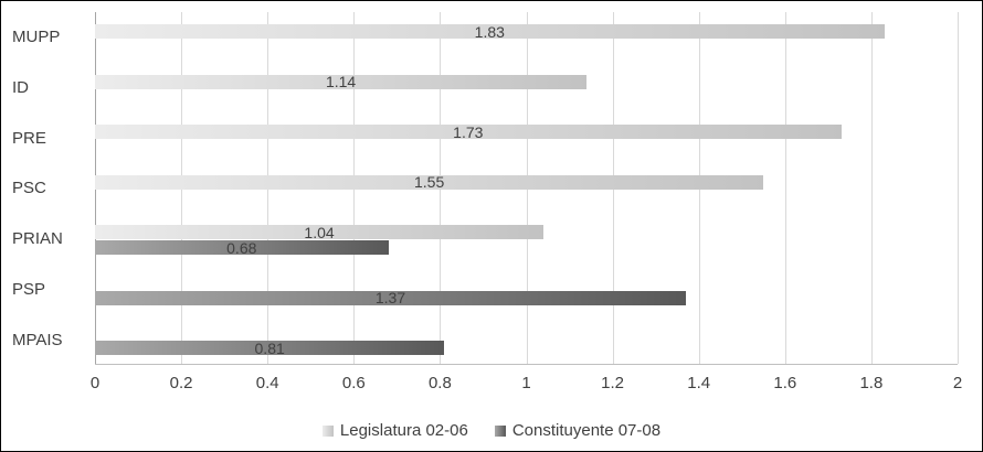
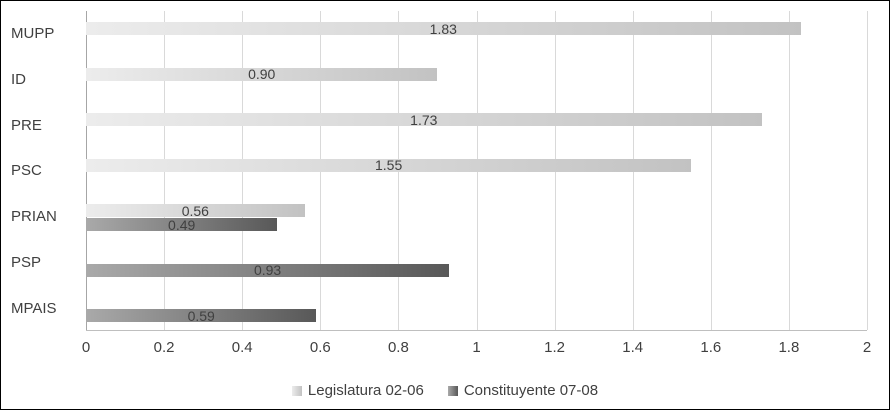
Legislatura 02-06/ID: 1.14 -> 0.90
Legislatura 02-06/PRIAN: 1.04 -> 0.56
Constituyente 07-08/PRIAN: 0.68 -> 0.49
Constituyente 07-08/PSP: 1.37 -> 0.93
Constituyente 07-08/MPAIS: 0.81 -> 0.59
